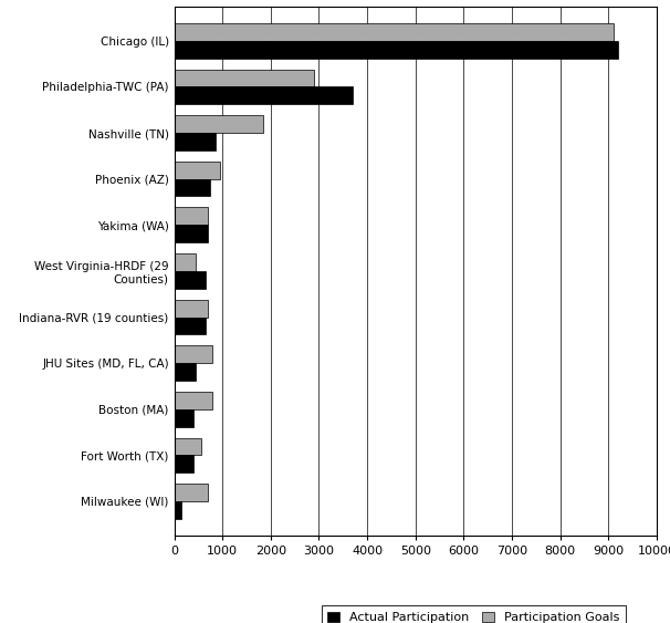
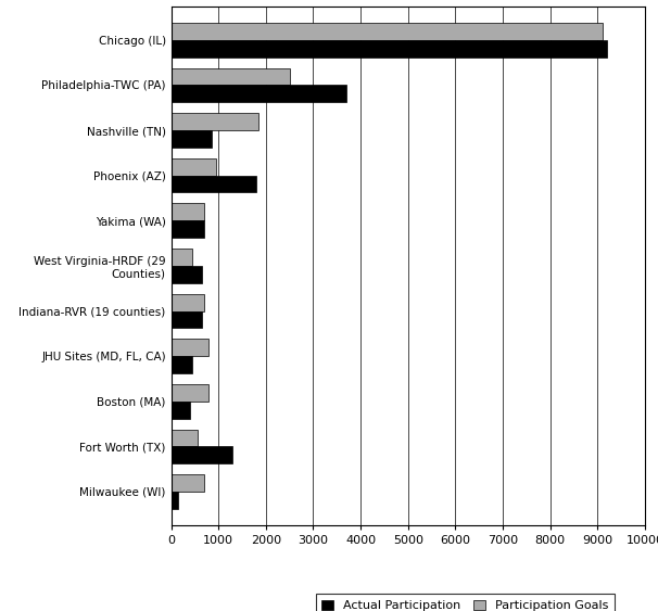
Participation Goals/Philadelphia-TWC (PA): 2900 -> 2500
Actual Participation/Phoenix (AZ): 750 -> 1800
Actual Participation/Fort Worth (TX): 400 -> 1300
